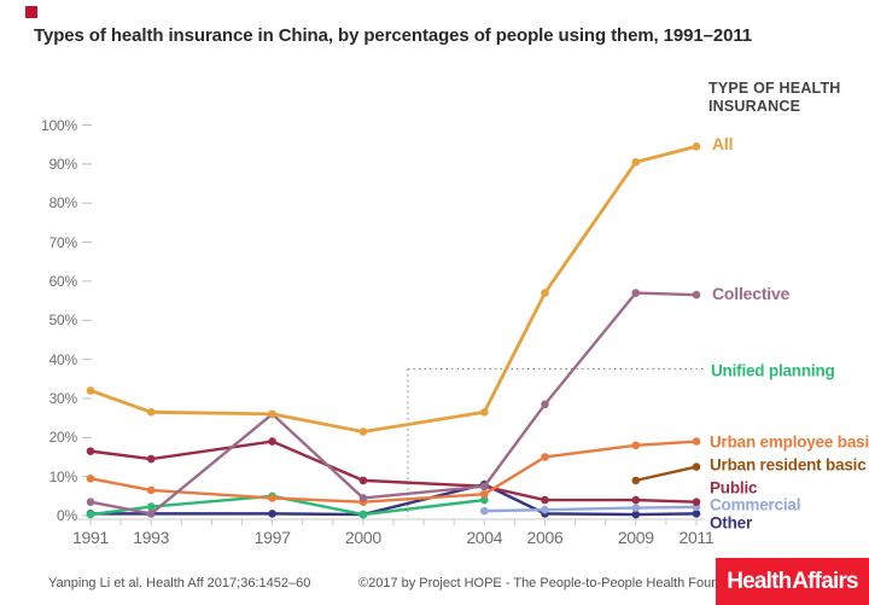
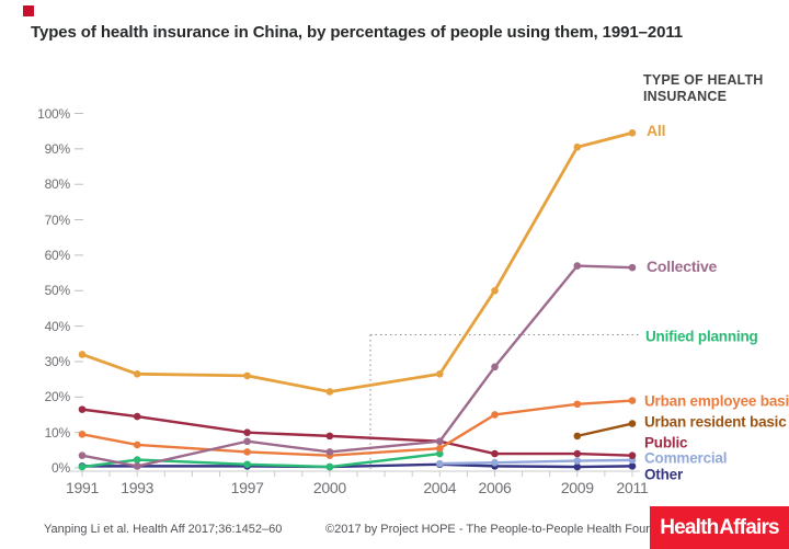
Collective/1997: 26% -> 8%
Unified planning/1997: 5% -> 1%
Public/1997: 19% -> 10%
Other/2004: 8% -> 1%
All/2006: 57% -> 50%
